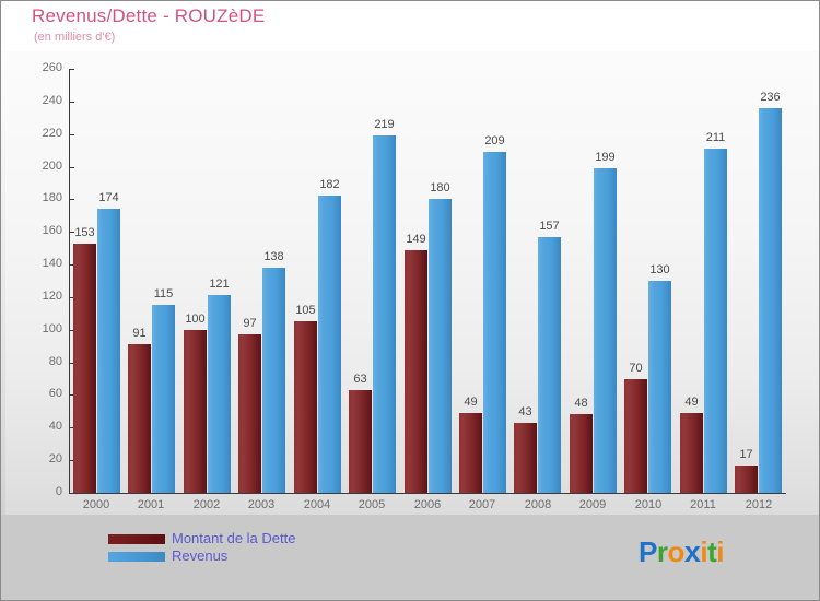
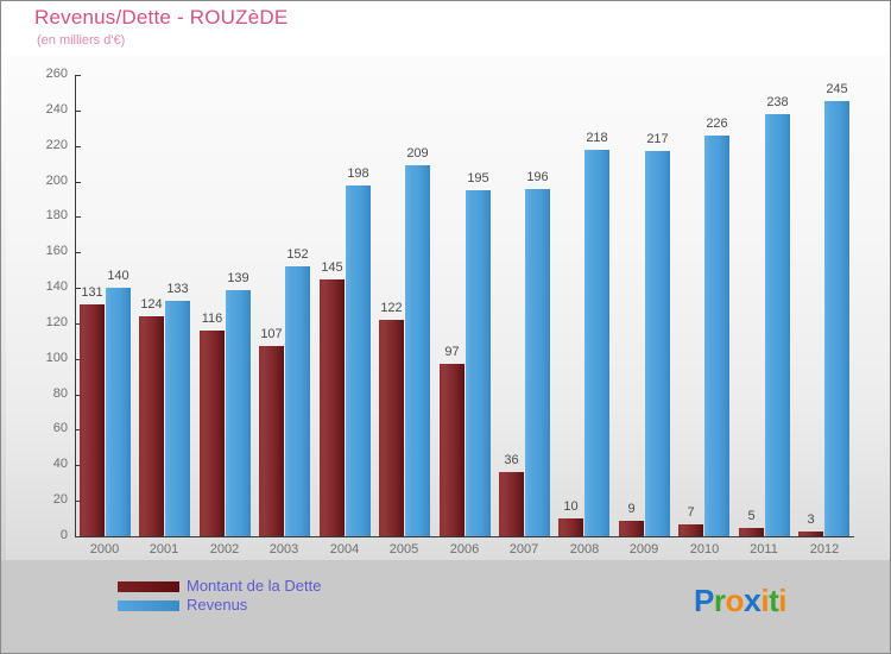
Montant de la Dette/2000: 153 -> 131
Revenus/2000: 174 -> 140
Montant de la Dette/2001: 91 -> 124
Revenus/2001: 115 -> 133
Montant de la Dette/2002: 100 -> 116
Revenus/2002: 121 -> 139
Montant de la Dette/2003: 97 -> 107
Revenus/2003: 138 -> 152
Montant de la Dette/2004: 105 -> 145
Revenus/2004: 182 -> 198
Montant de la Dette/2005: 63 -> 122
Revenus/2005: 219 -> 209
Montant de la Dette/2006: 149 -> 97
Revenus/2006: 180 -> 195
Montant de la Dette/2007: 49 -> 36
Revenus/2007: 209 -> 196
Montant de la Dette/2008: 43 -> 10
Revenus/2008: 157 -> 218
Montant de la Dette/2009: 48 -> 9
Revenus/2009: 199 -> 217
Montant de la Dette/2010: 70 -> 7
Revenus/2010: 130 -> 226
Montant de la Dette/2011: 49 -> 5
Revenus/2011: 211 -> 238
Montant de la Dette/2012: 17 -> 3
Revenus/2012: 236 -> 245
